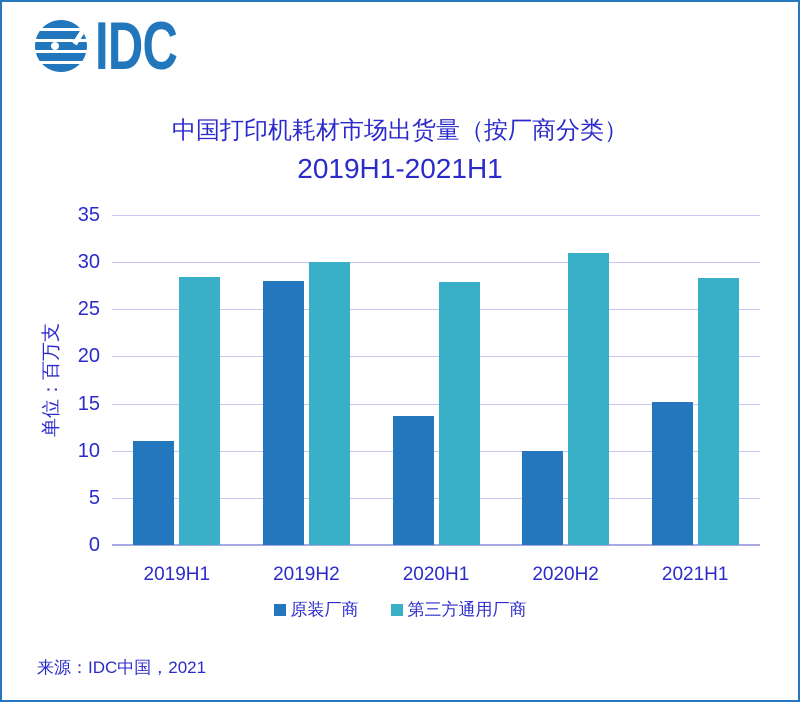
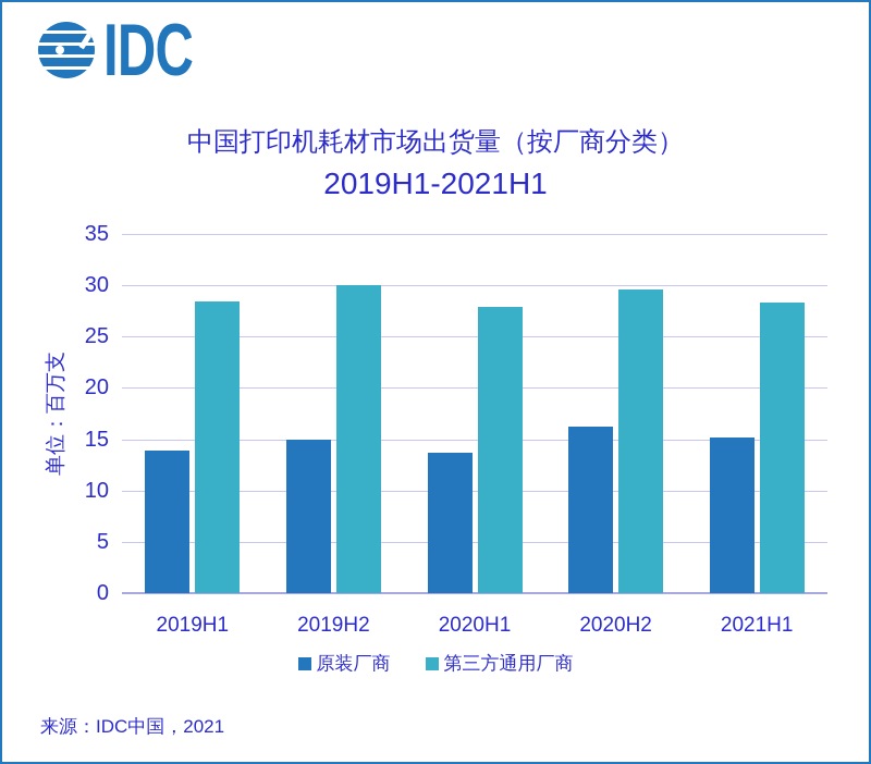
原装厂商/2019H1: 11 -> 14
原装厂商/2019H2: 28 -> 15
原装厂商/2020H2: 10 -> 16
第三方通用厂商/2020H2: 31 -> 30
